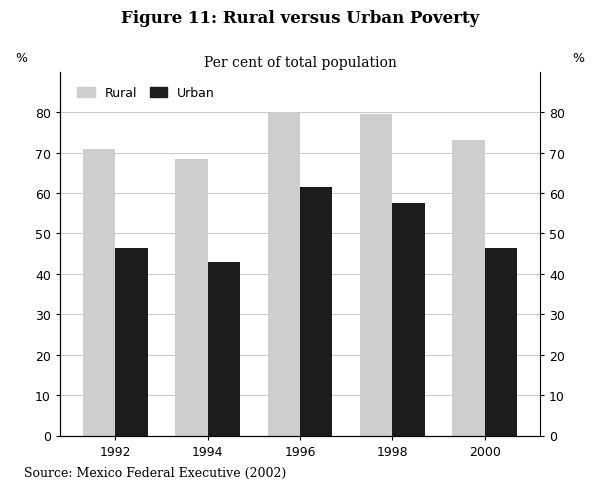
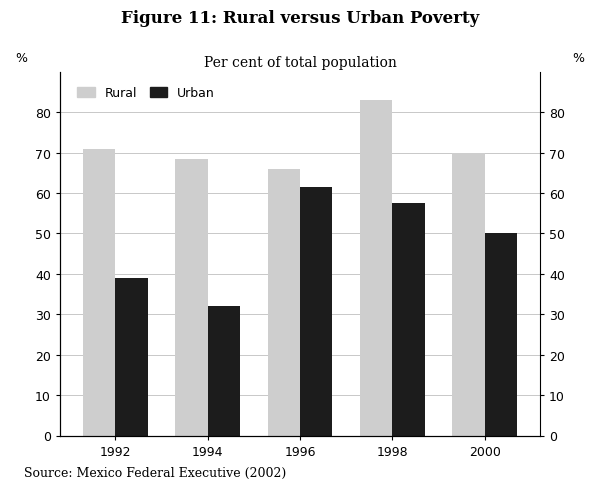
Urban/1992: 46.5 -> 39.0
Urban/1994: 43.0 -> 32.0
Rural/1996: 80.0 -> 66.0
Rural/1998: 79.5 -> 83.0
Rural/2000: 73.0 -> 70.0
Urban/2000: 46.5 -> 50.0
